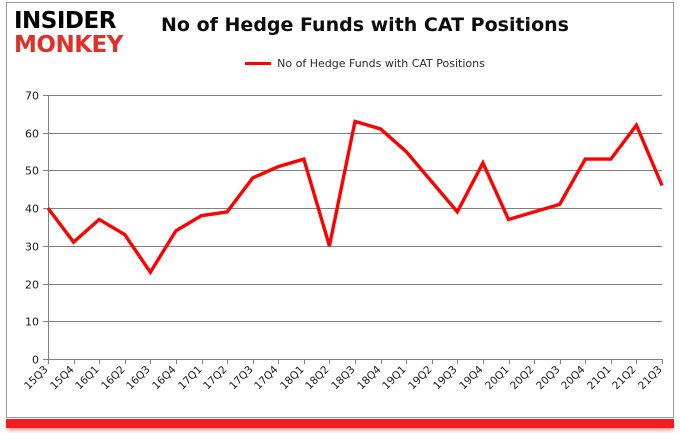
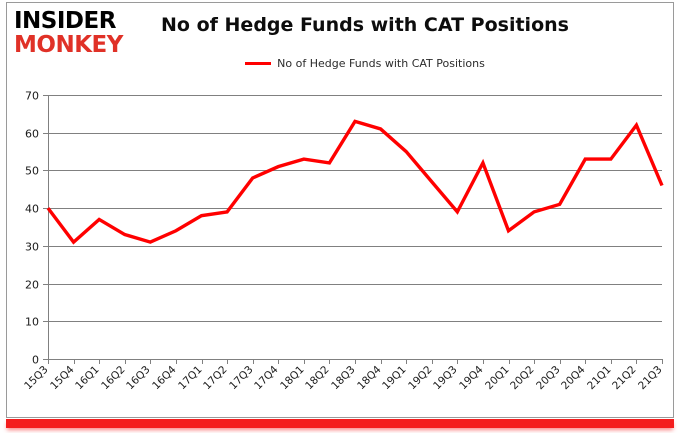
16Q3: 23 -> 31
18Q2: 30 -> 52
20Q1: 37 -> 34
